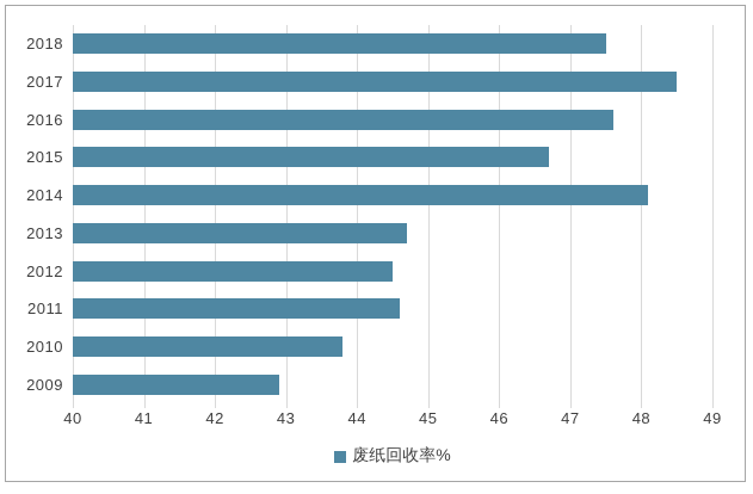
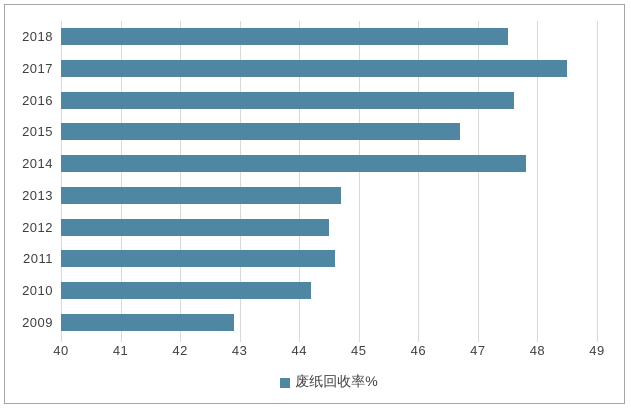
2014: 48.1 -> 47.8
2010: 43.8 -> 44.2
